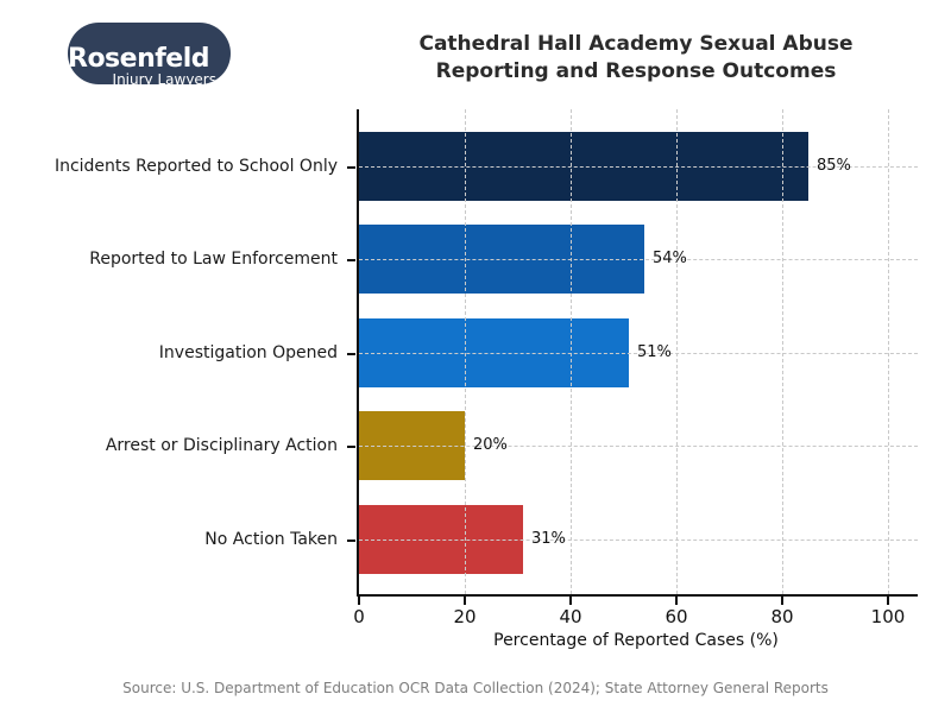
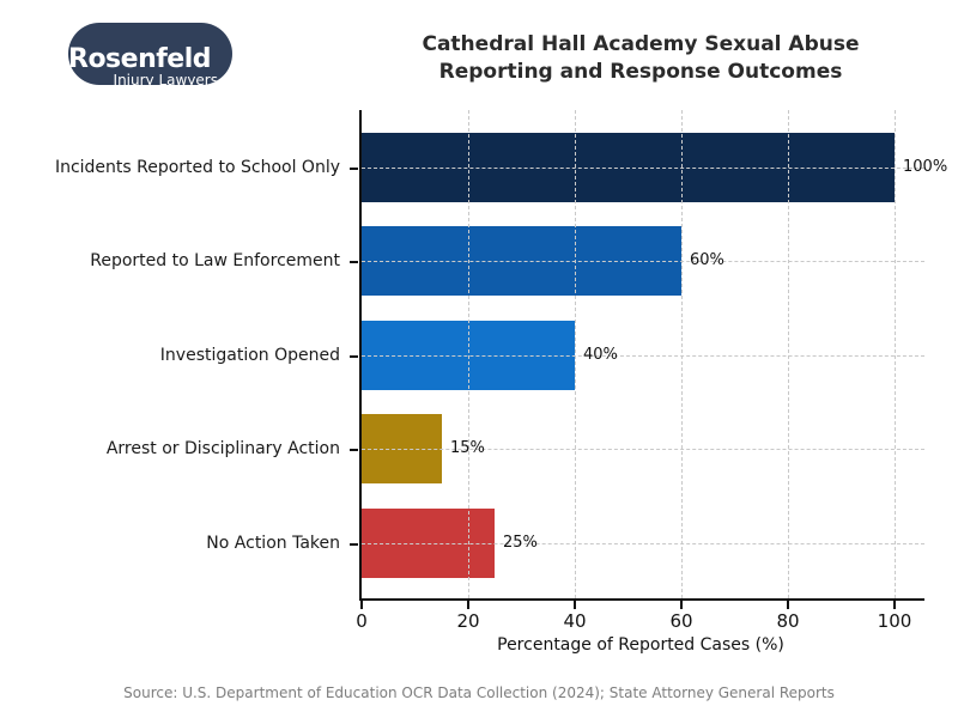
Incidents Reported to School Only: 85% -> 100%
Reported to Law Enforcement: 54% -> 60%
Investigation Opened: 51% -> 40%
Arrest or Disciplinary Action: 20% -> 15%
No Action Taken: 31% -> 25%
